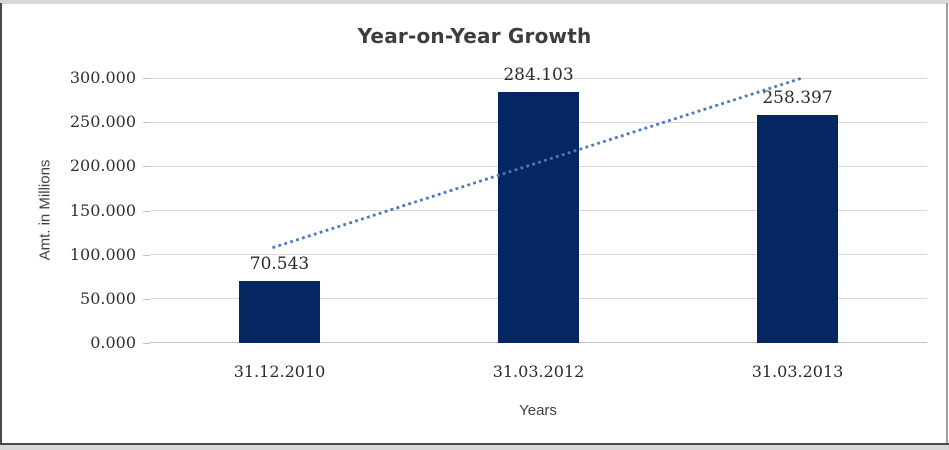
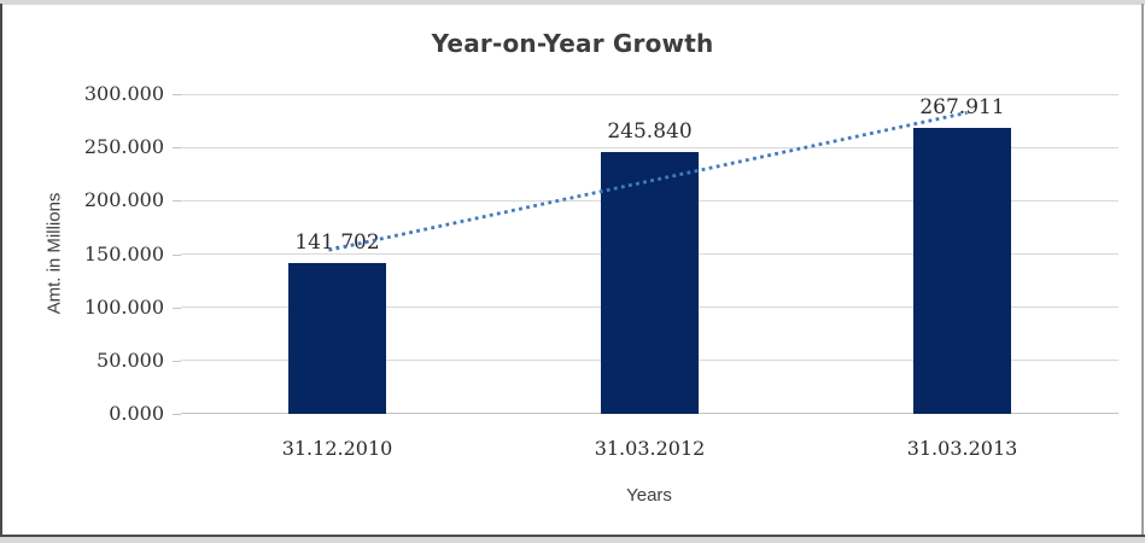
31.12.2010: 70.543 -> 141.702
31.03.2012: 284.103 -> 245.840
31.03.2013: 258.397 -> 267.911
